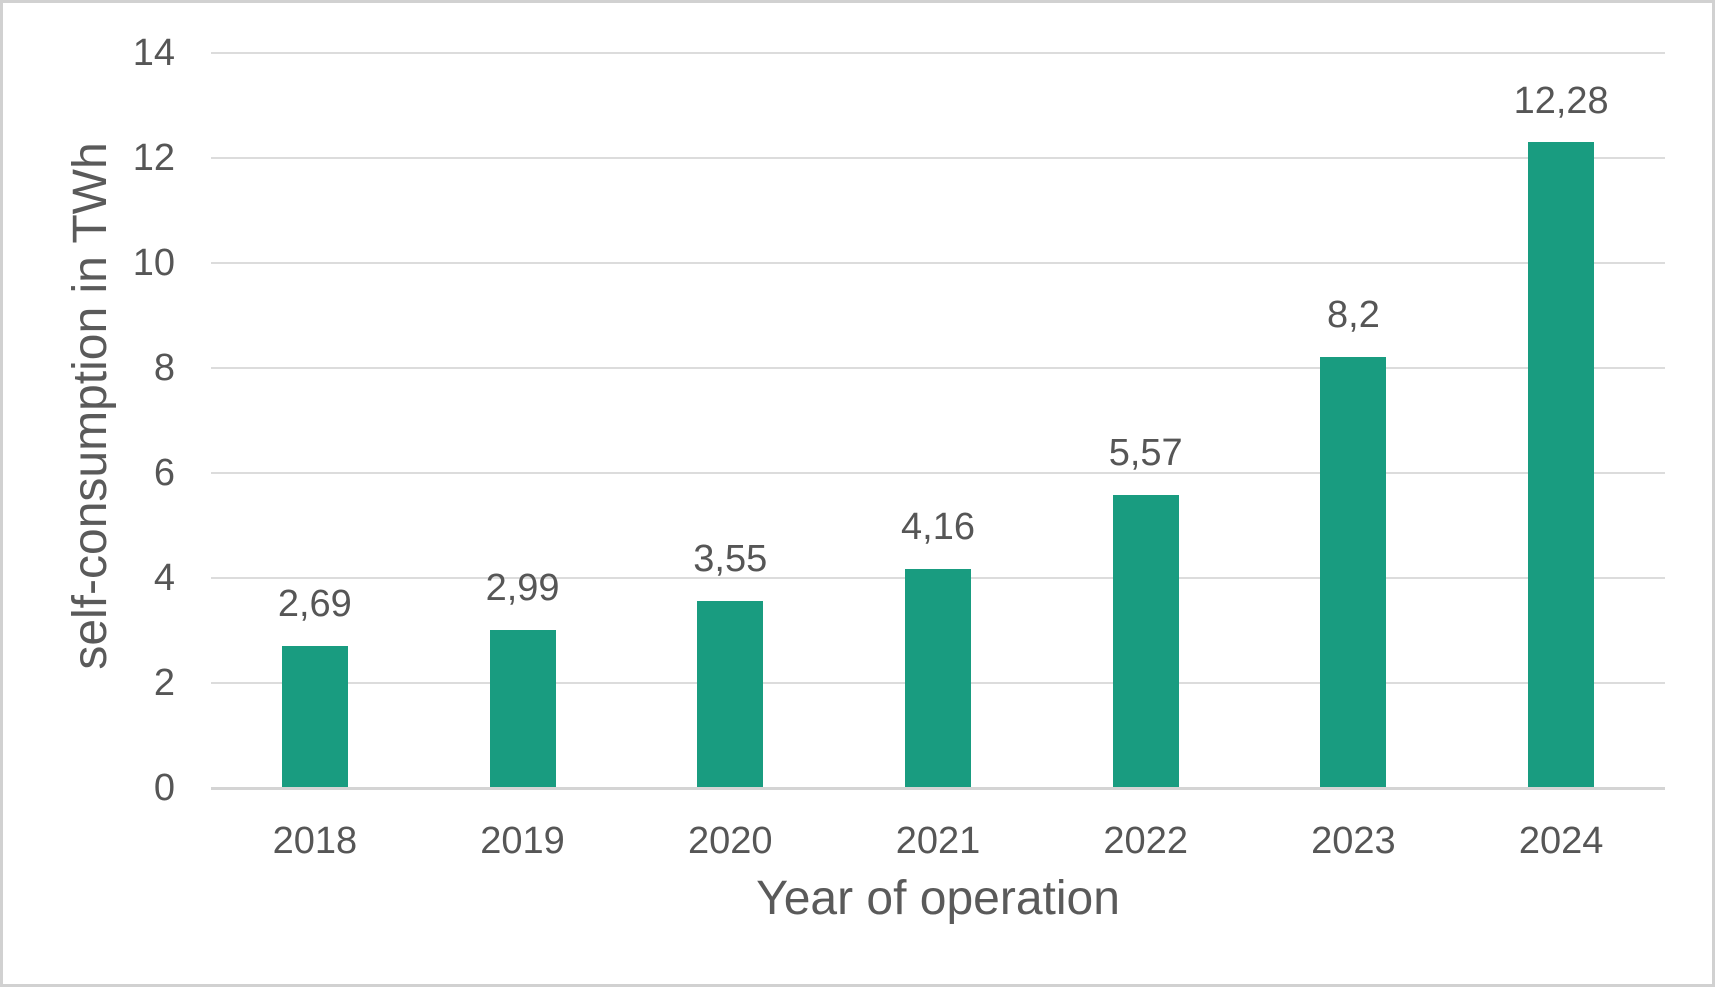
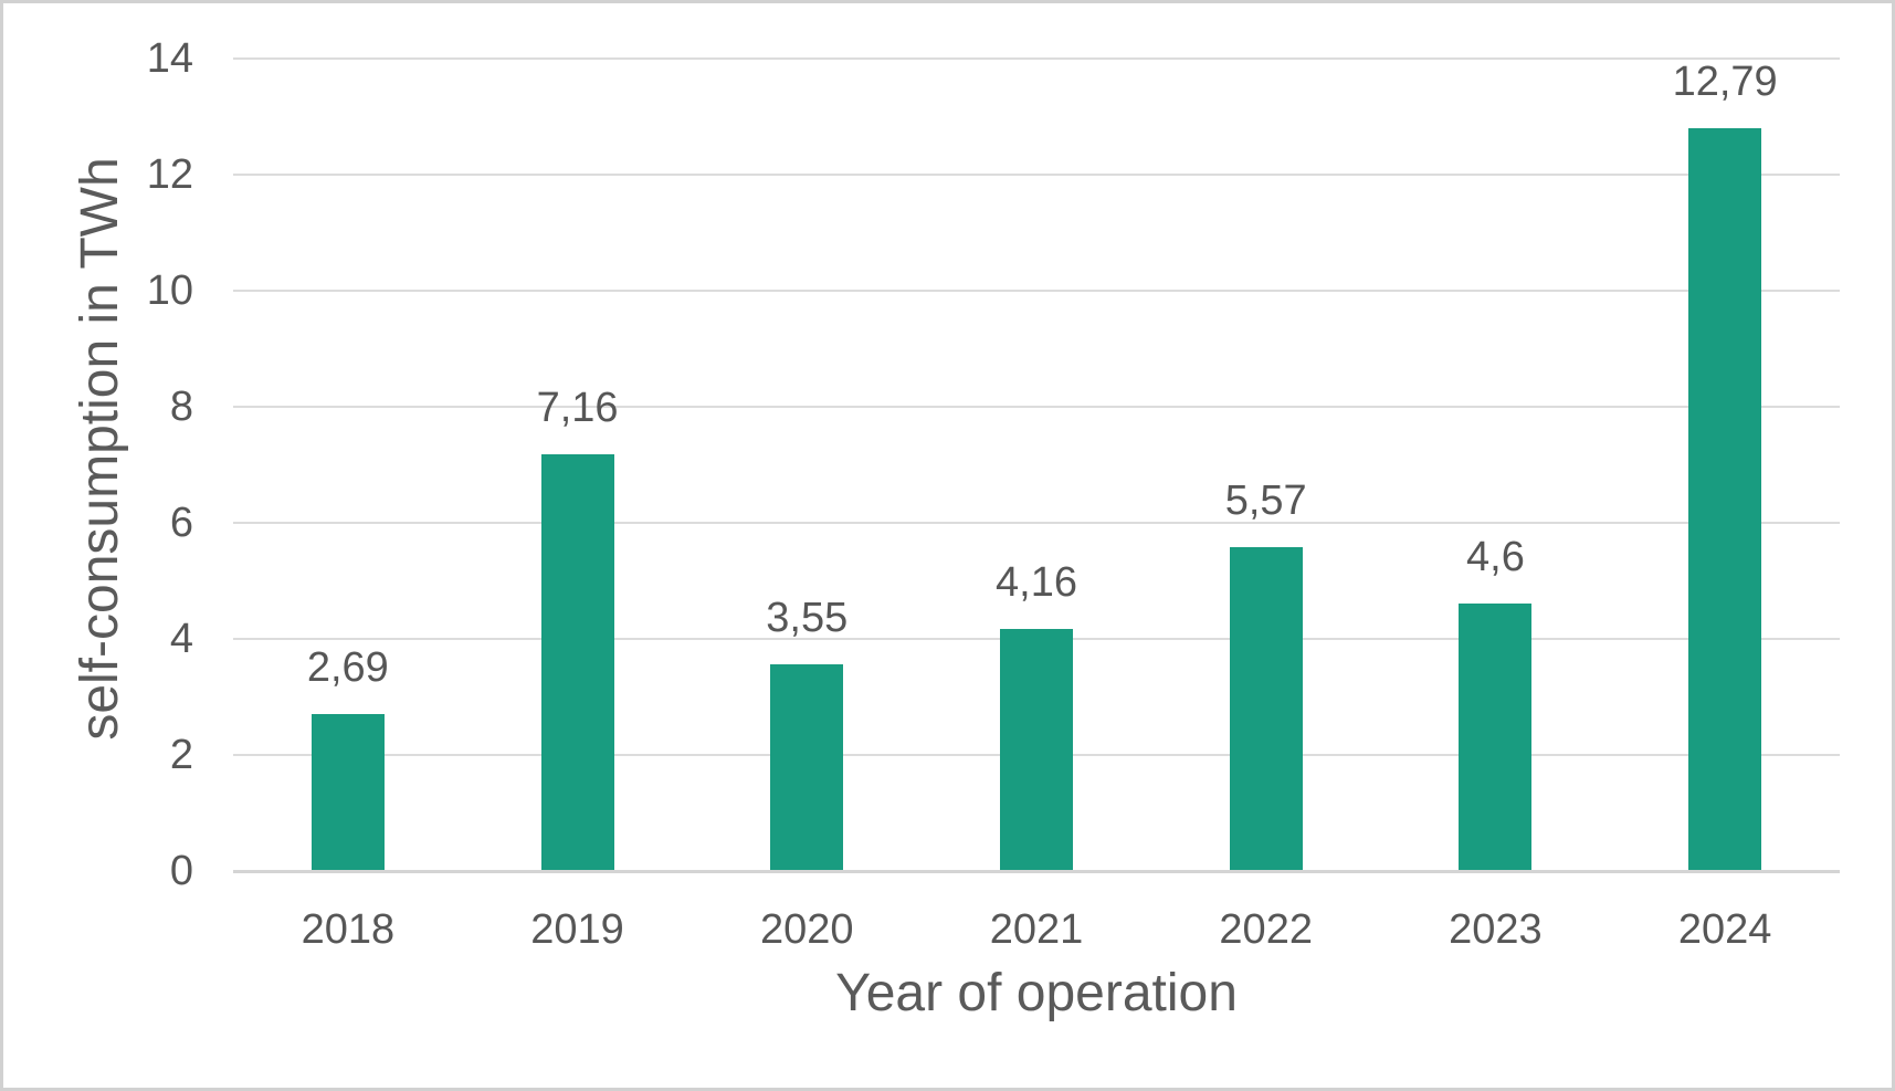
2019: 2,99 -> 7,16
2023: 8,2 -> 4,6
2024: 12,28 -> 12,79
